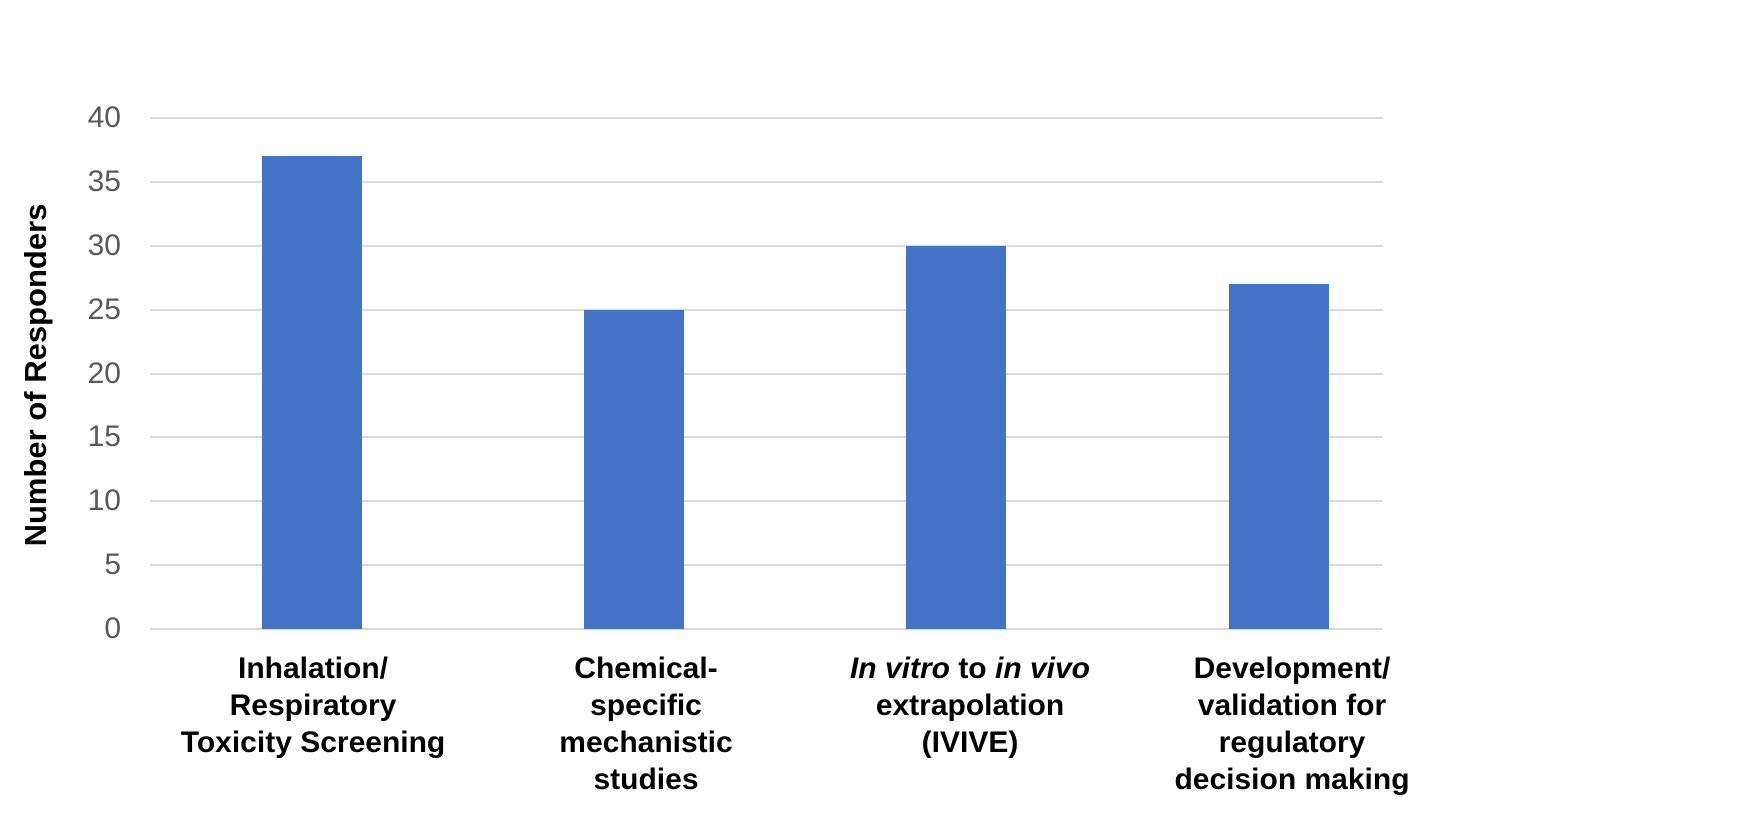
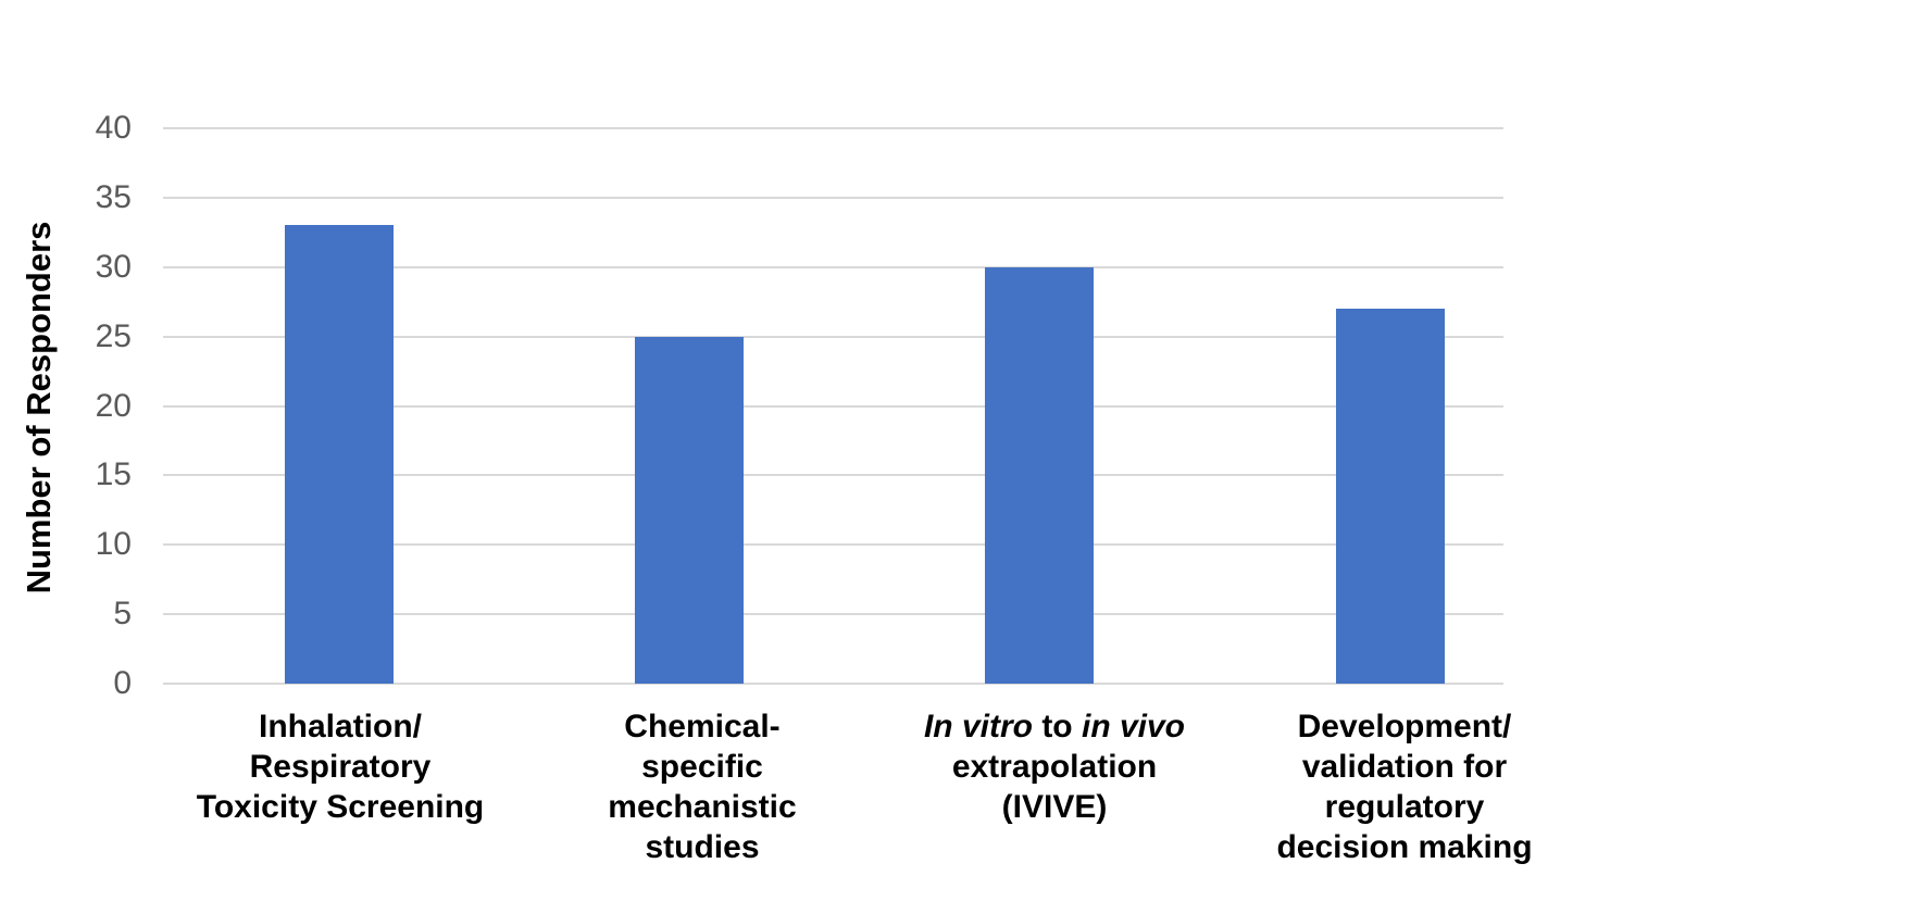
Inhalation/ Respiratory Toxicity Screening: 37 -> 33
